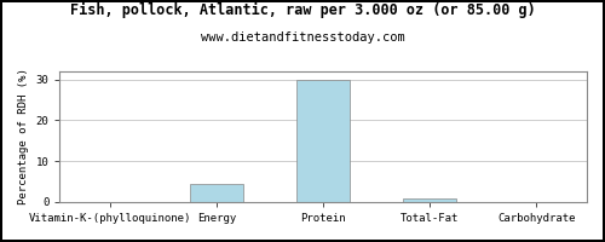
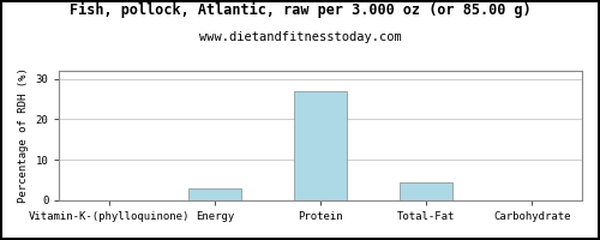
Energy: 4.5 -> 3.0
Protein: 30.0 -> 27.0
Total-Fat: 1.0 -> 4.5
